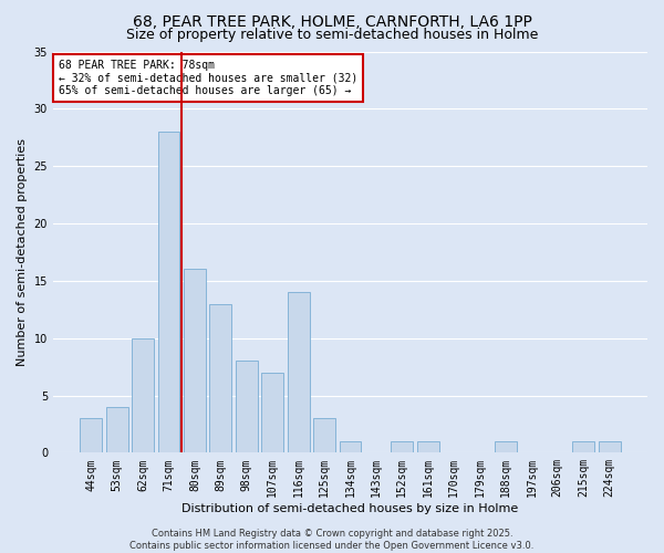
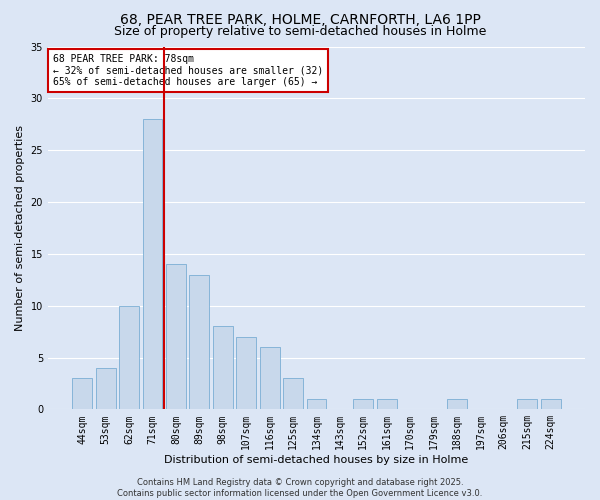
80sqm: 16 -> 14
116sqm: 14 -> 6
